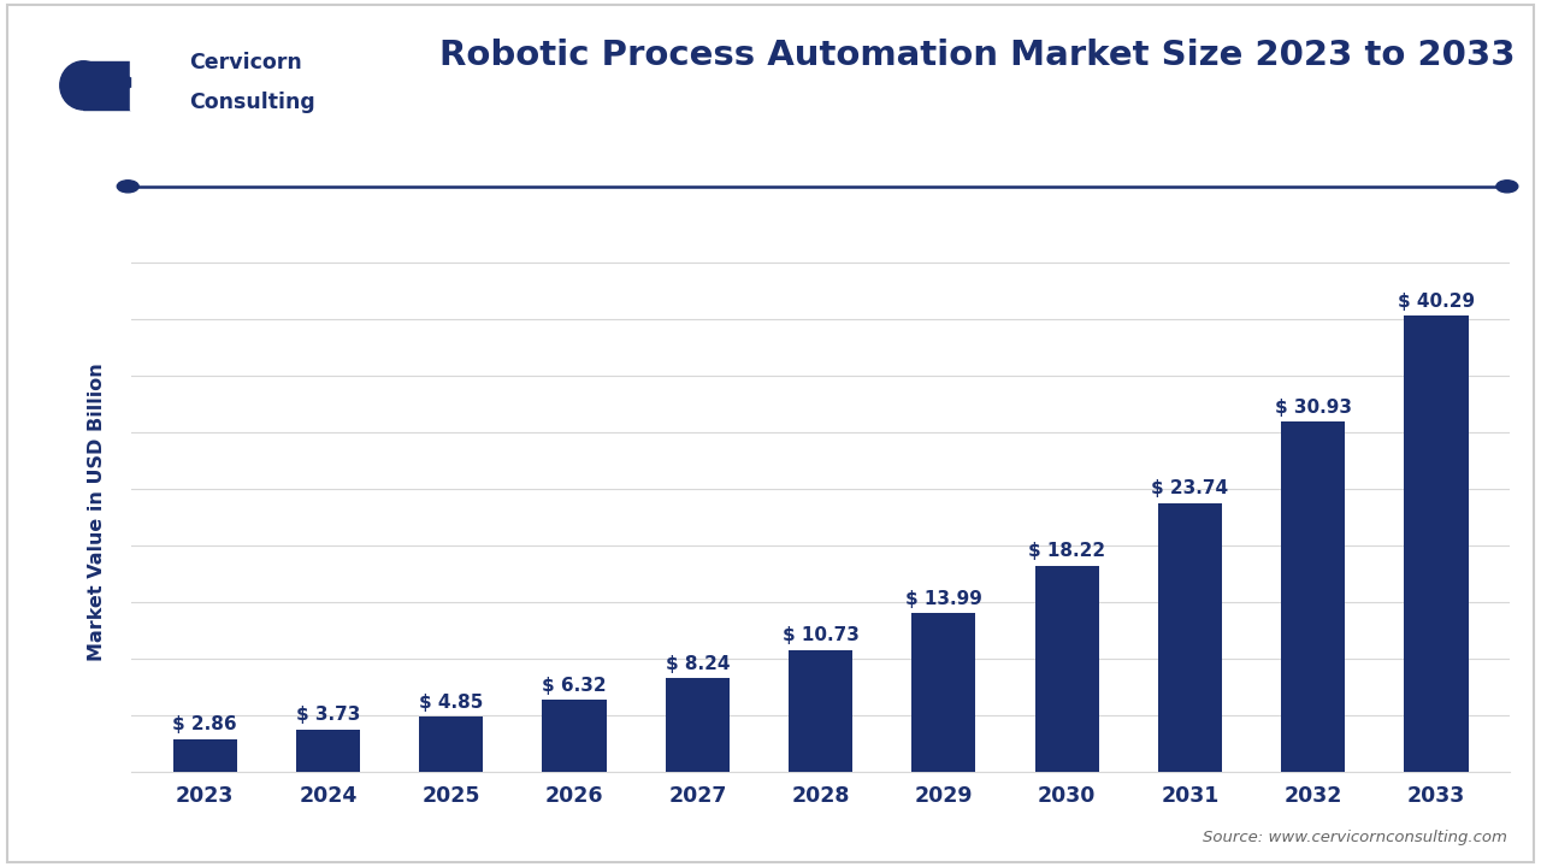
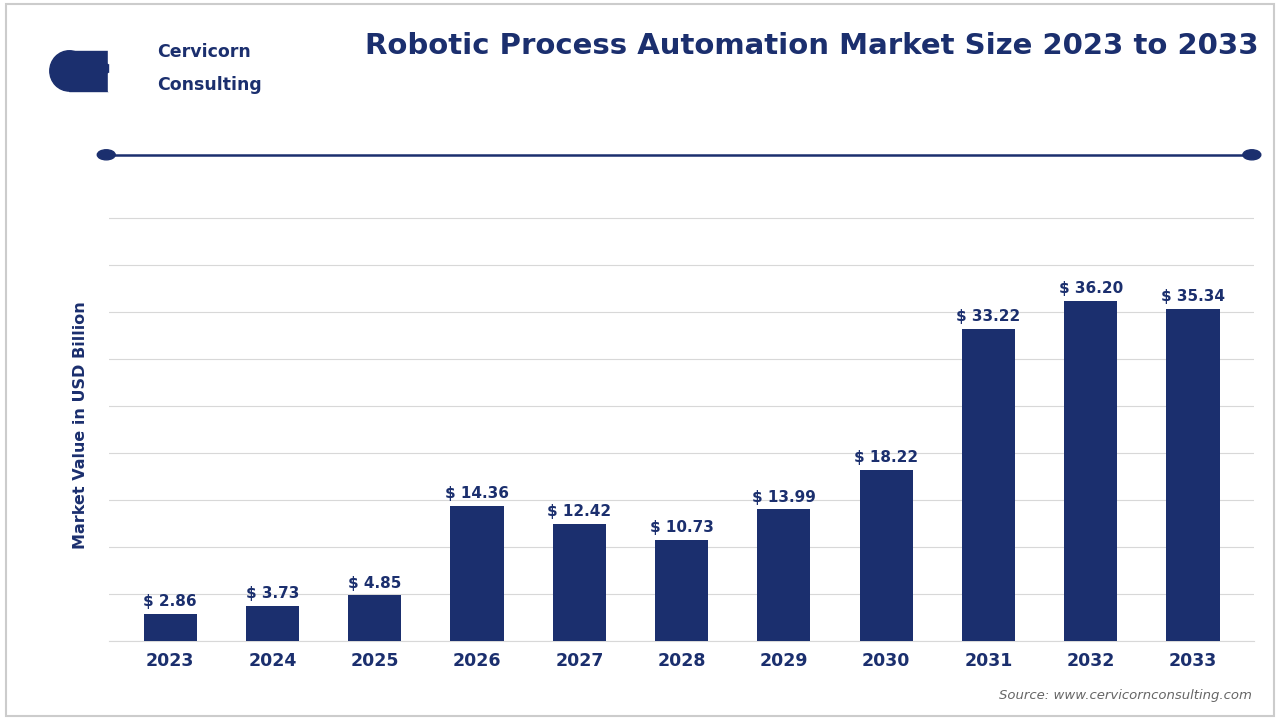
2026: 6.32 -> 14.36
2027: 8.24 -> 12.42
2031: 23.74 -> 33.22
2032: 30.93 -> 36.20
2033: 40.29 -> 35.34
